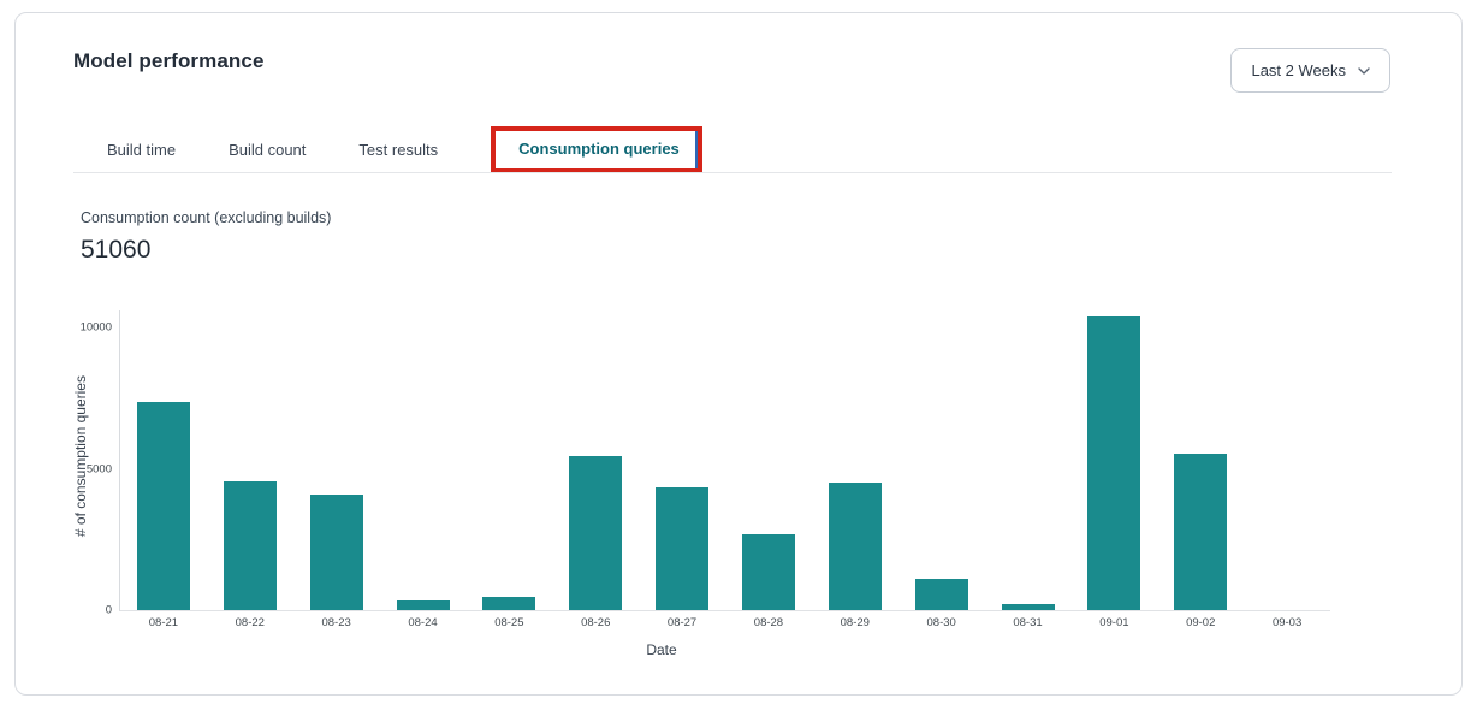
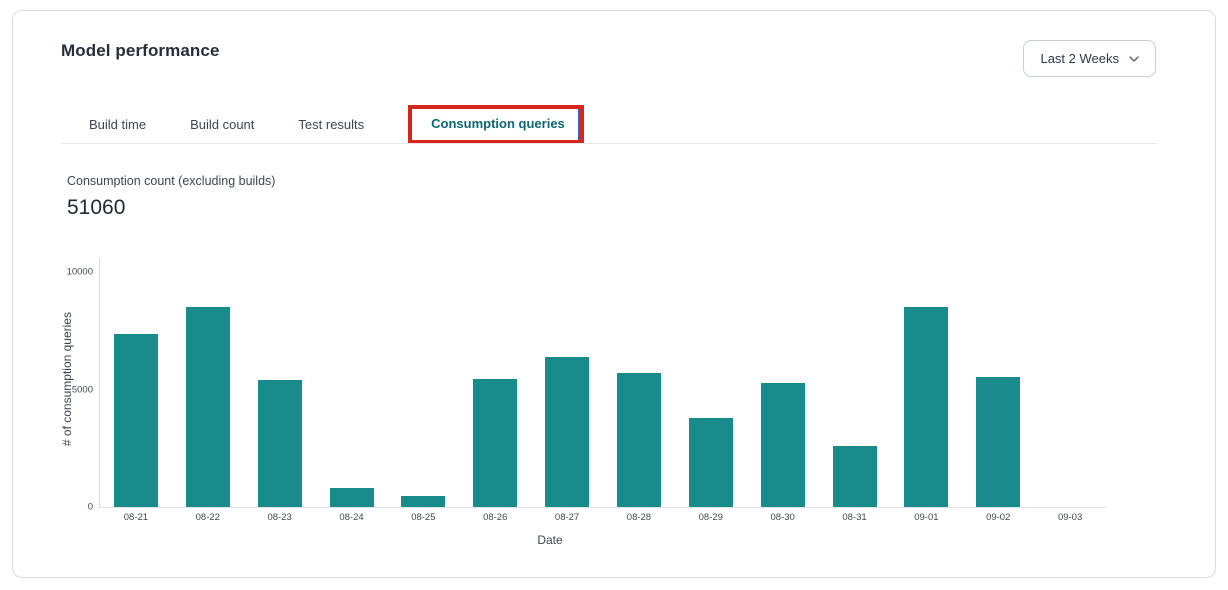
08-22: 4600 -> 8500
08-23: 4100 -> 5400
08-24: 400 -> 800
08-27: 4400 -> 6400
08-28: 2700 -> 5700
08-29: 4500 -> 3800
08-30: 1100 -> 5300
08-31: 200 -> 2600
09-01: 10400 -> 8500
